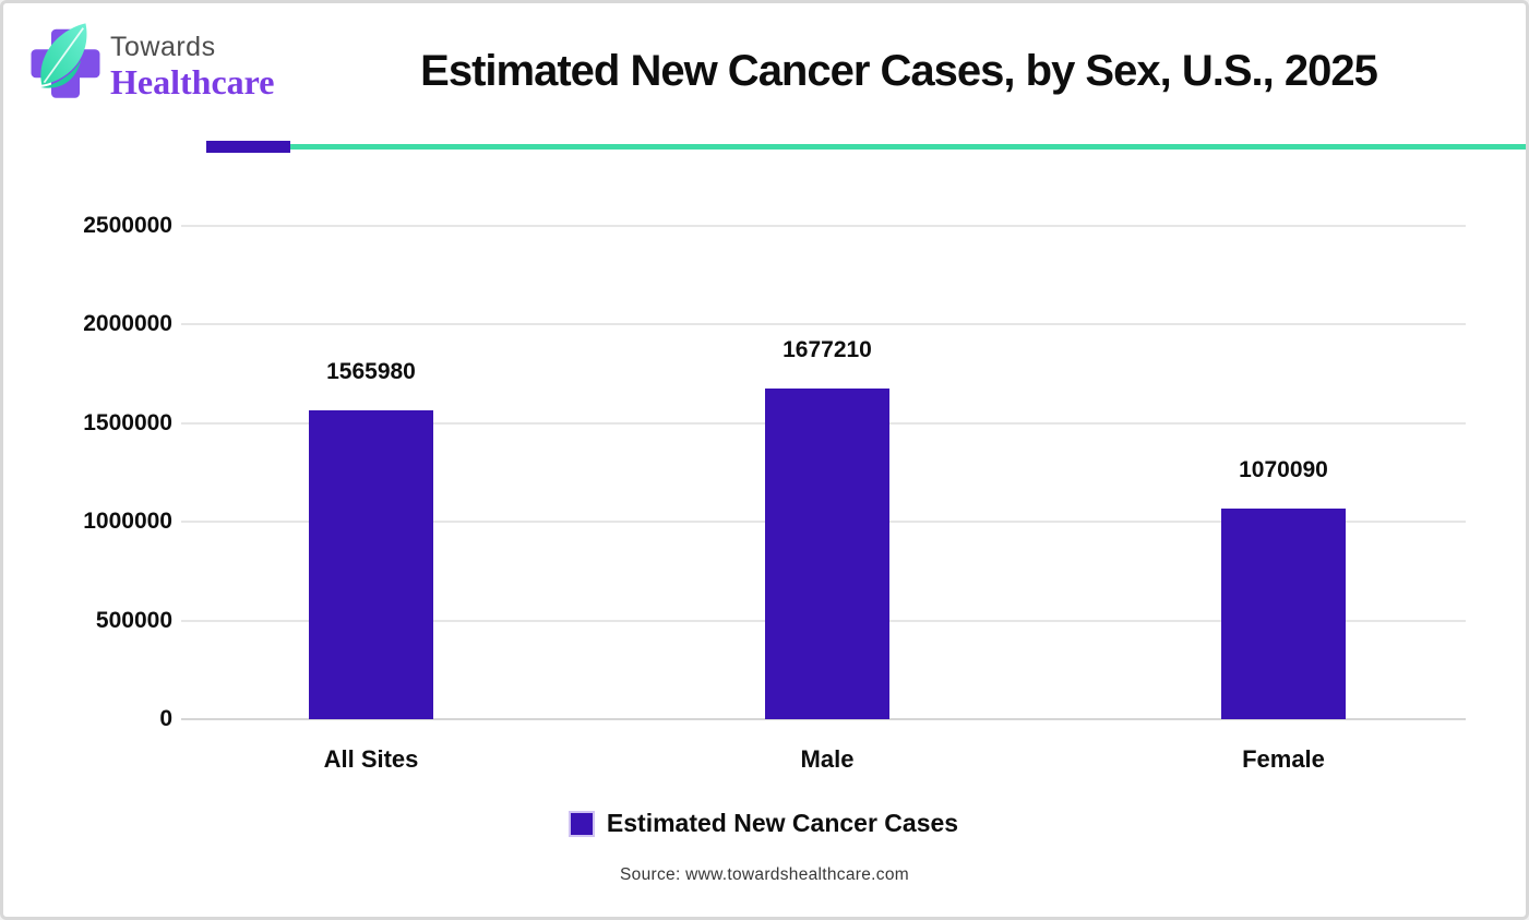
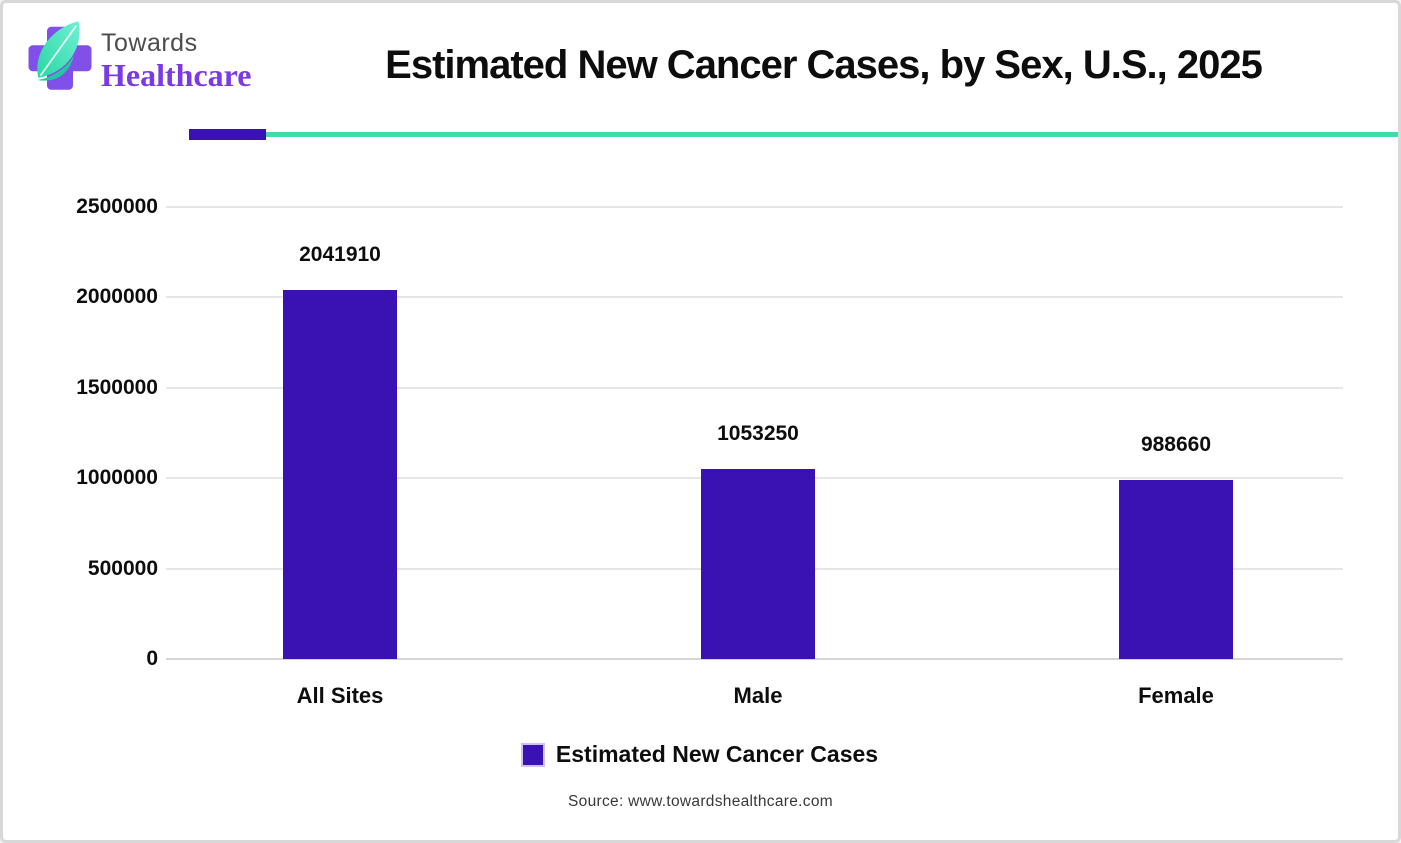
All Sites: 1565980 -> 2041910
Male: 1677210 -> 1053250
Female: 1070090 -> 988660
